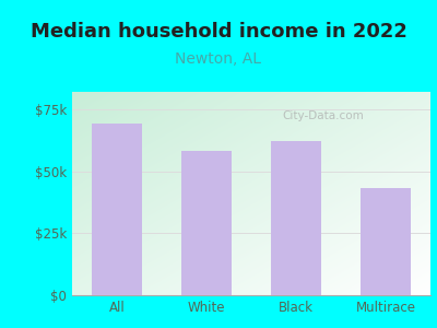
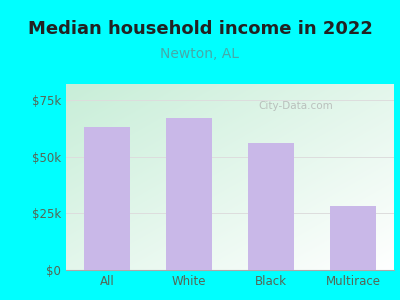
All: $69k -> $63k
White: $58k -> $67k
Black: $62k -> $56k
Multirace: $43k -> $28k
